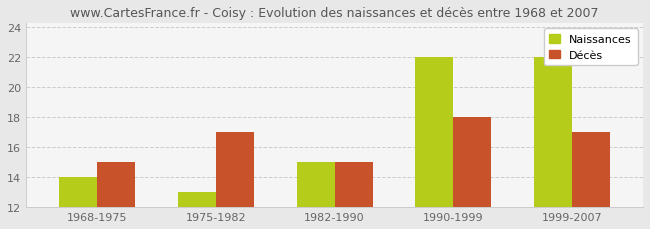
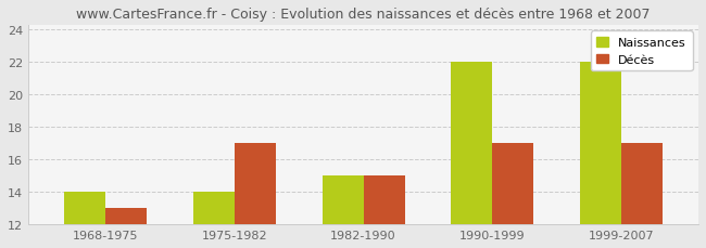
Décès/1968-1975: 15 -> 13
Naissances/1975-1982: 13 -> 14
Décès/1990-1999: 18 -> 17
